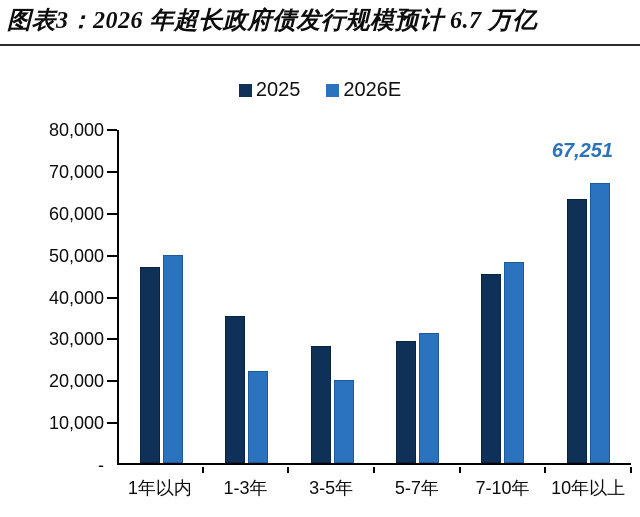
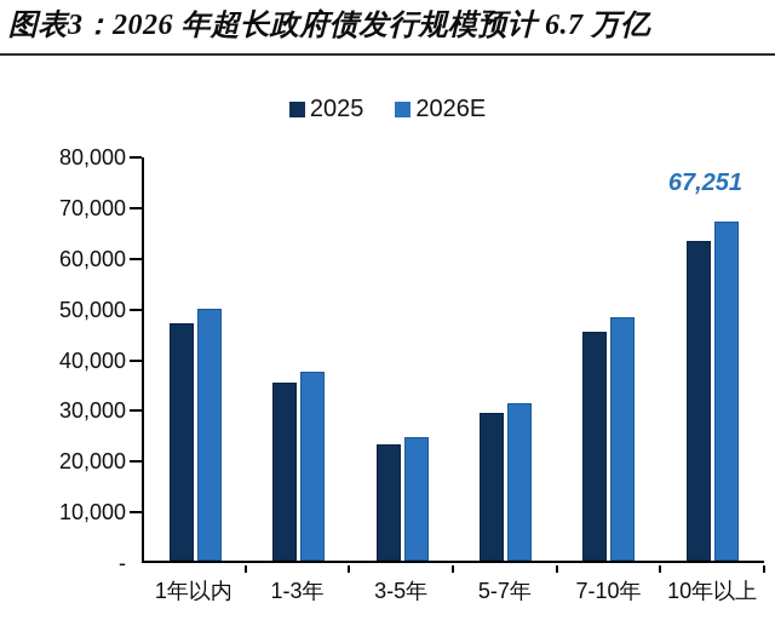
2026E/1-3年: 22000 -> 38000
2025/3-5年: 28000 -> 23000
2026E/3-5年: 20000 -> 24000
